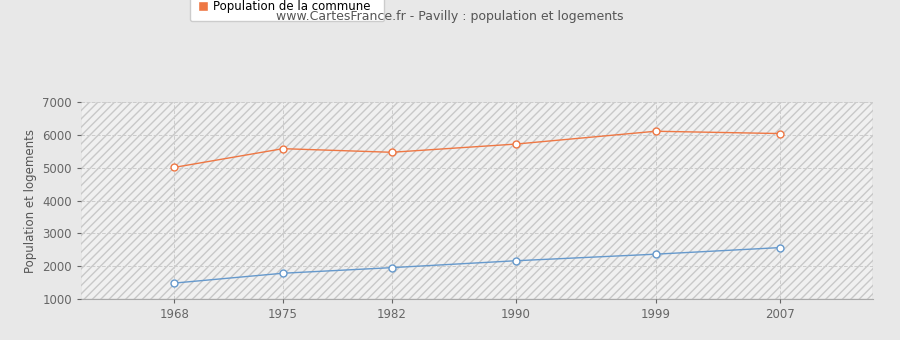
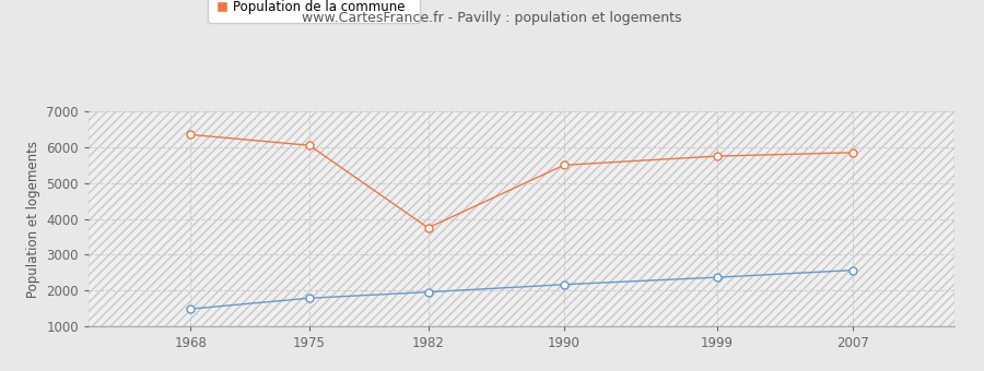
Population de la commune/1968: 5010 -> 6350
Population de la commune/1975: 5580 -> 6050
Population de la commune/1982: 5470 -> 3750
Population de la commune/1990: 5720 -> 5500
Population de la commune/1999: 6110 -> 5750
Population de la commune/2007: 6040 -> 5850
